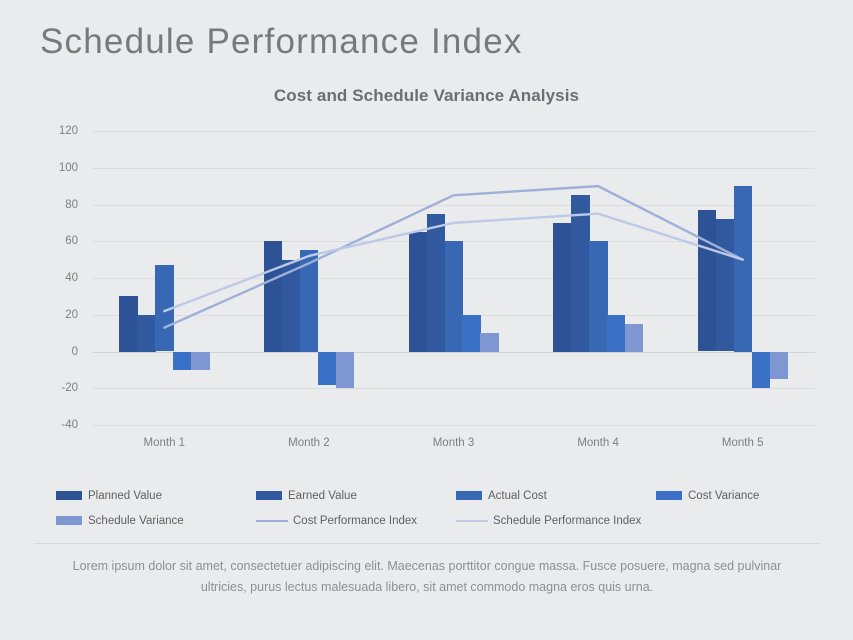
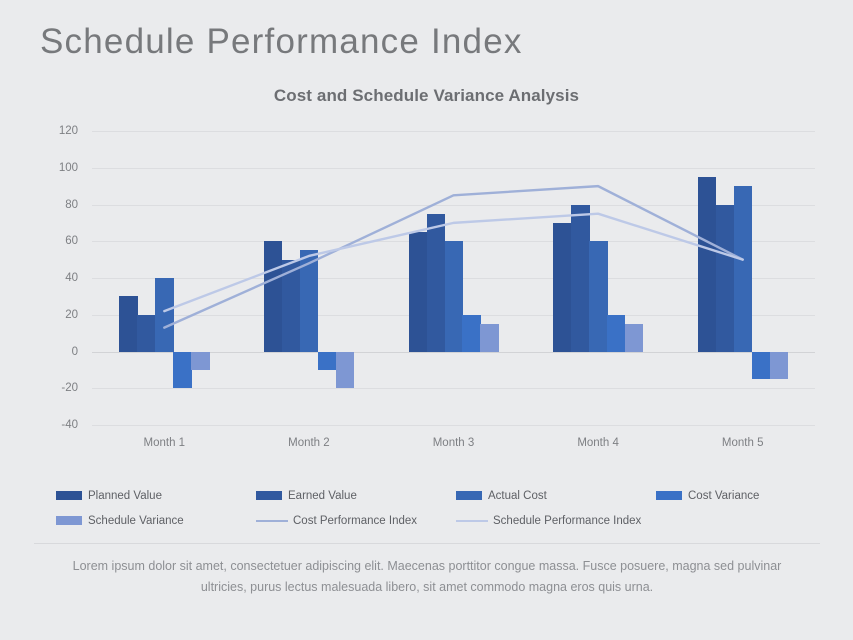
Actual Cost/Month 1: 47 -> 40
Cost Variance/Month 1: -10 -> -20
Cost Variance/Month 2: -18 -> -10
Schedule Variance/Month 3: 10 -> 15
Earned Value/Month 4: 85 -> 80
Planned Value/Month 5: 77 -> 95
Earned Value/Month 5: 72 -> 80
Cost Variance/Month 5: -20 -> -15
